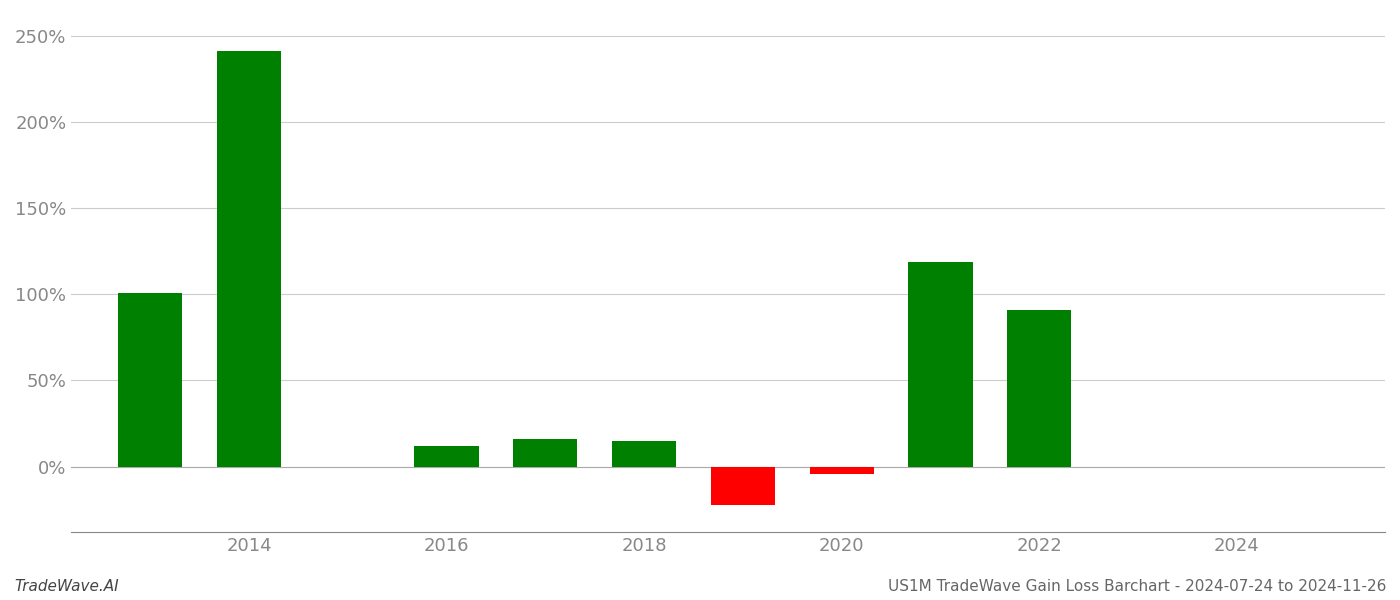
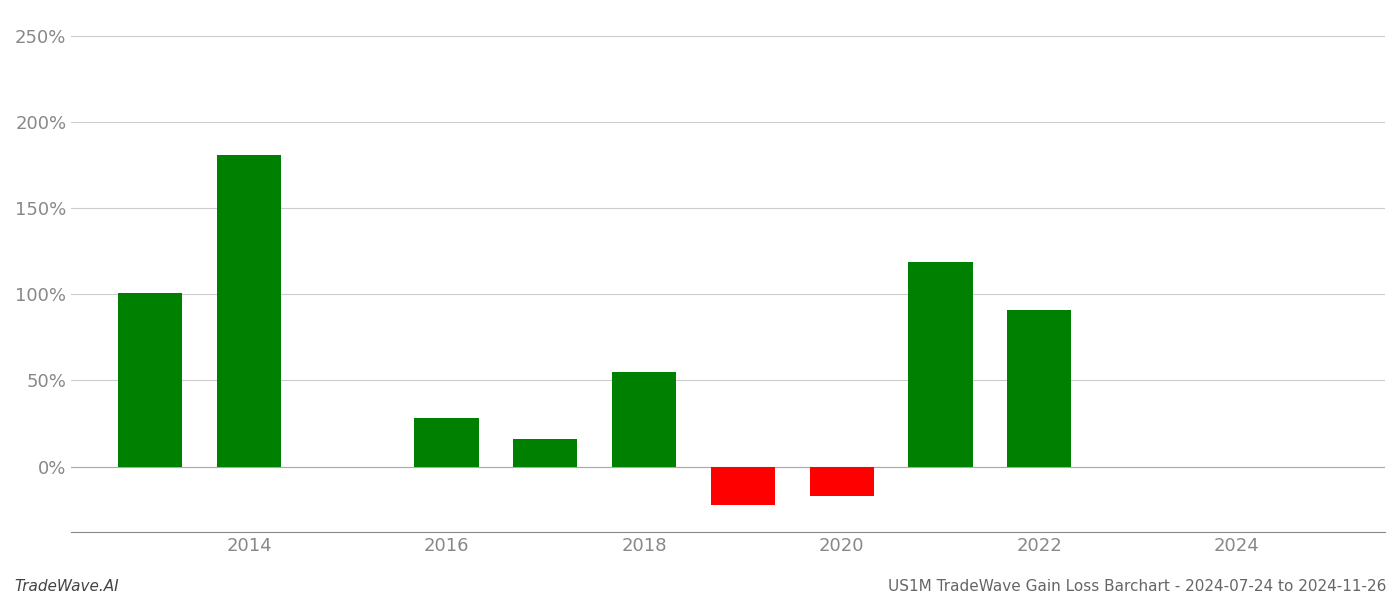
2014: 241% -> 181%
2016: 12% -> 28%
2018: 15% -> 55%
2020: -4% -> -17%
